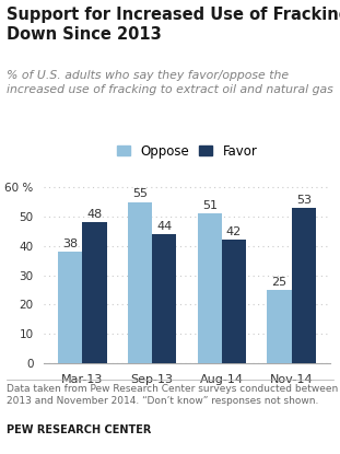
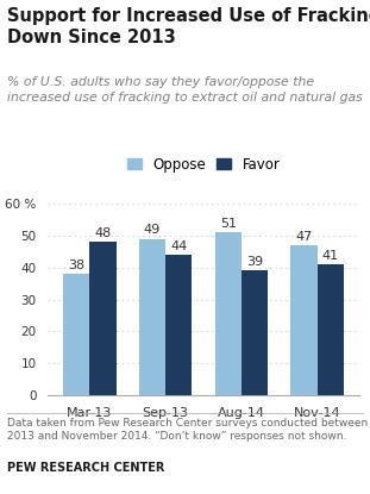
Oppose/Sep-13: 55 -> 49
Favor/Aug-14: 42 -> 39
Oppose/Nov-14: 25 -> 47
Favor/Nov-14: 53 -> 41
